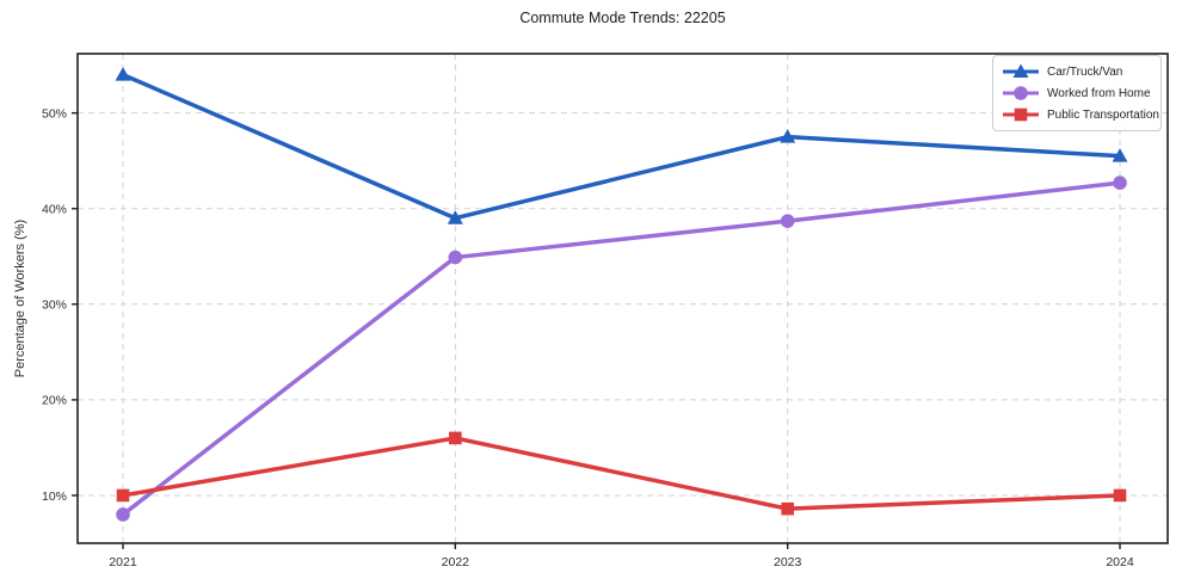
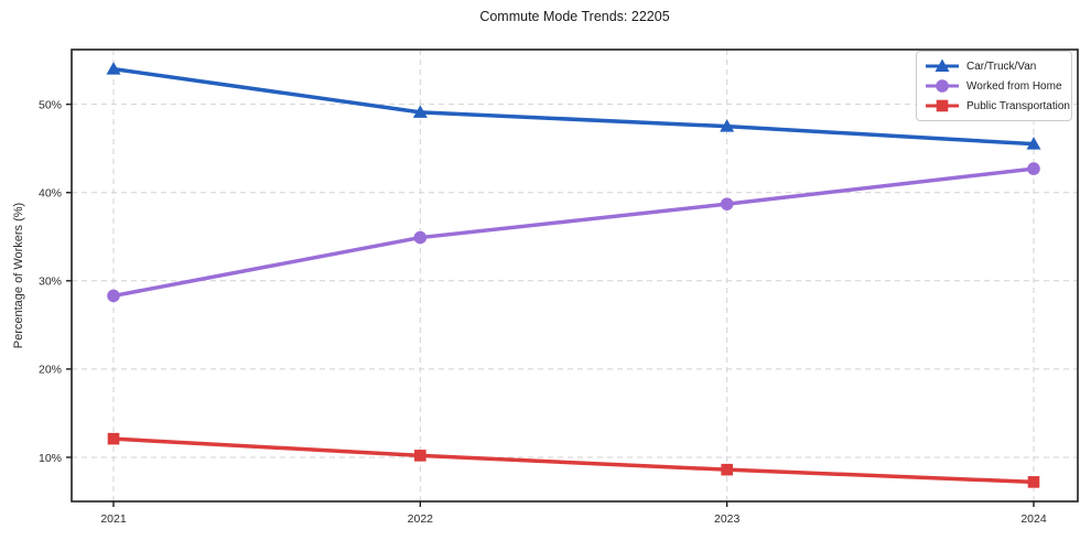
Worked from Home/2021: 8% -> 28%
Public Transportation/2021: 10% -> 12%
Car/Truck/Van/2022: 39% -> 49%
Public Transportation/2022: 16% -> 10%
Public Transportation/2024: 10% -> 7%
